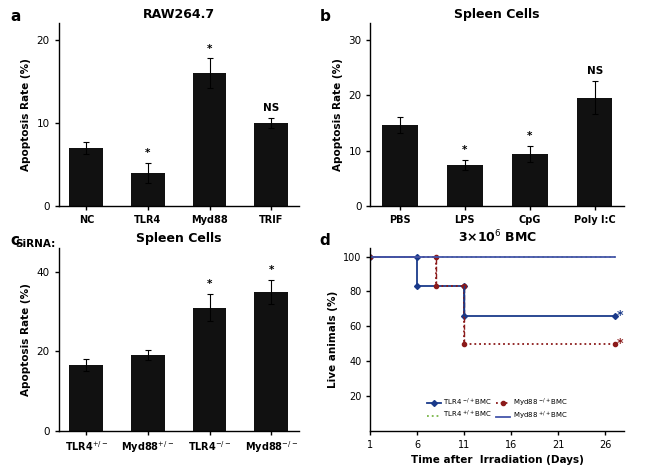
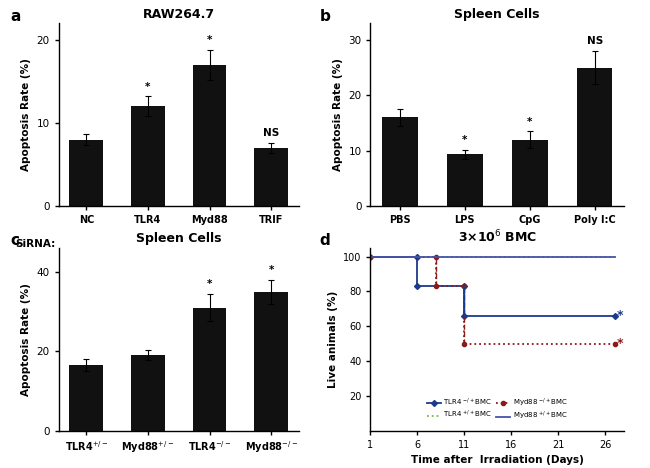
RAW264.7/NC: 7 -> 8
RAW264.7/TLR4: 4 -> 12
RAW264.7/Myd88: 16 -> 17
RAW264.7/TRIF: 10 -> 7
PBS: 14.6 -> 16.0
LPS: 7.4 -> 9.3
CpG: 9.4 -> 12.0
Poly I:C: 19.6 -> 25.0
